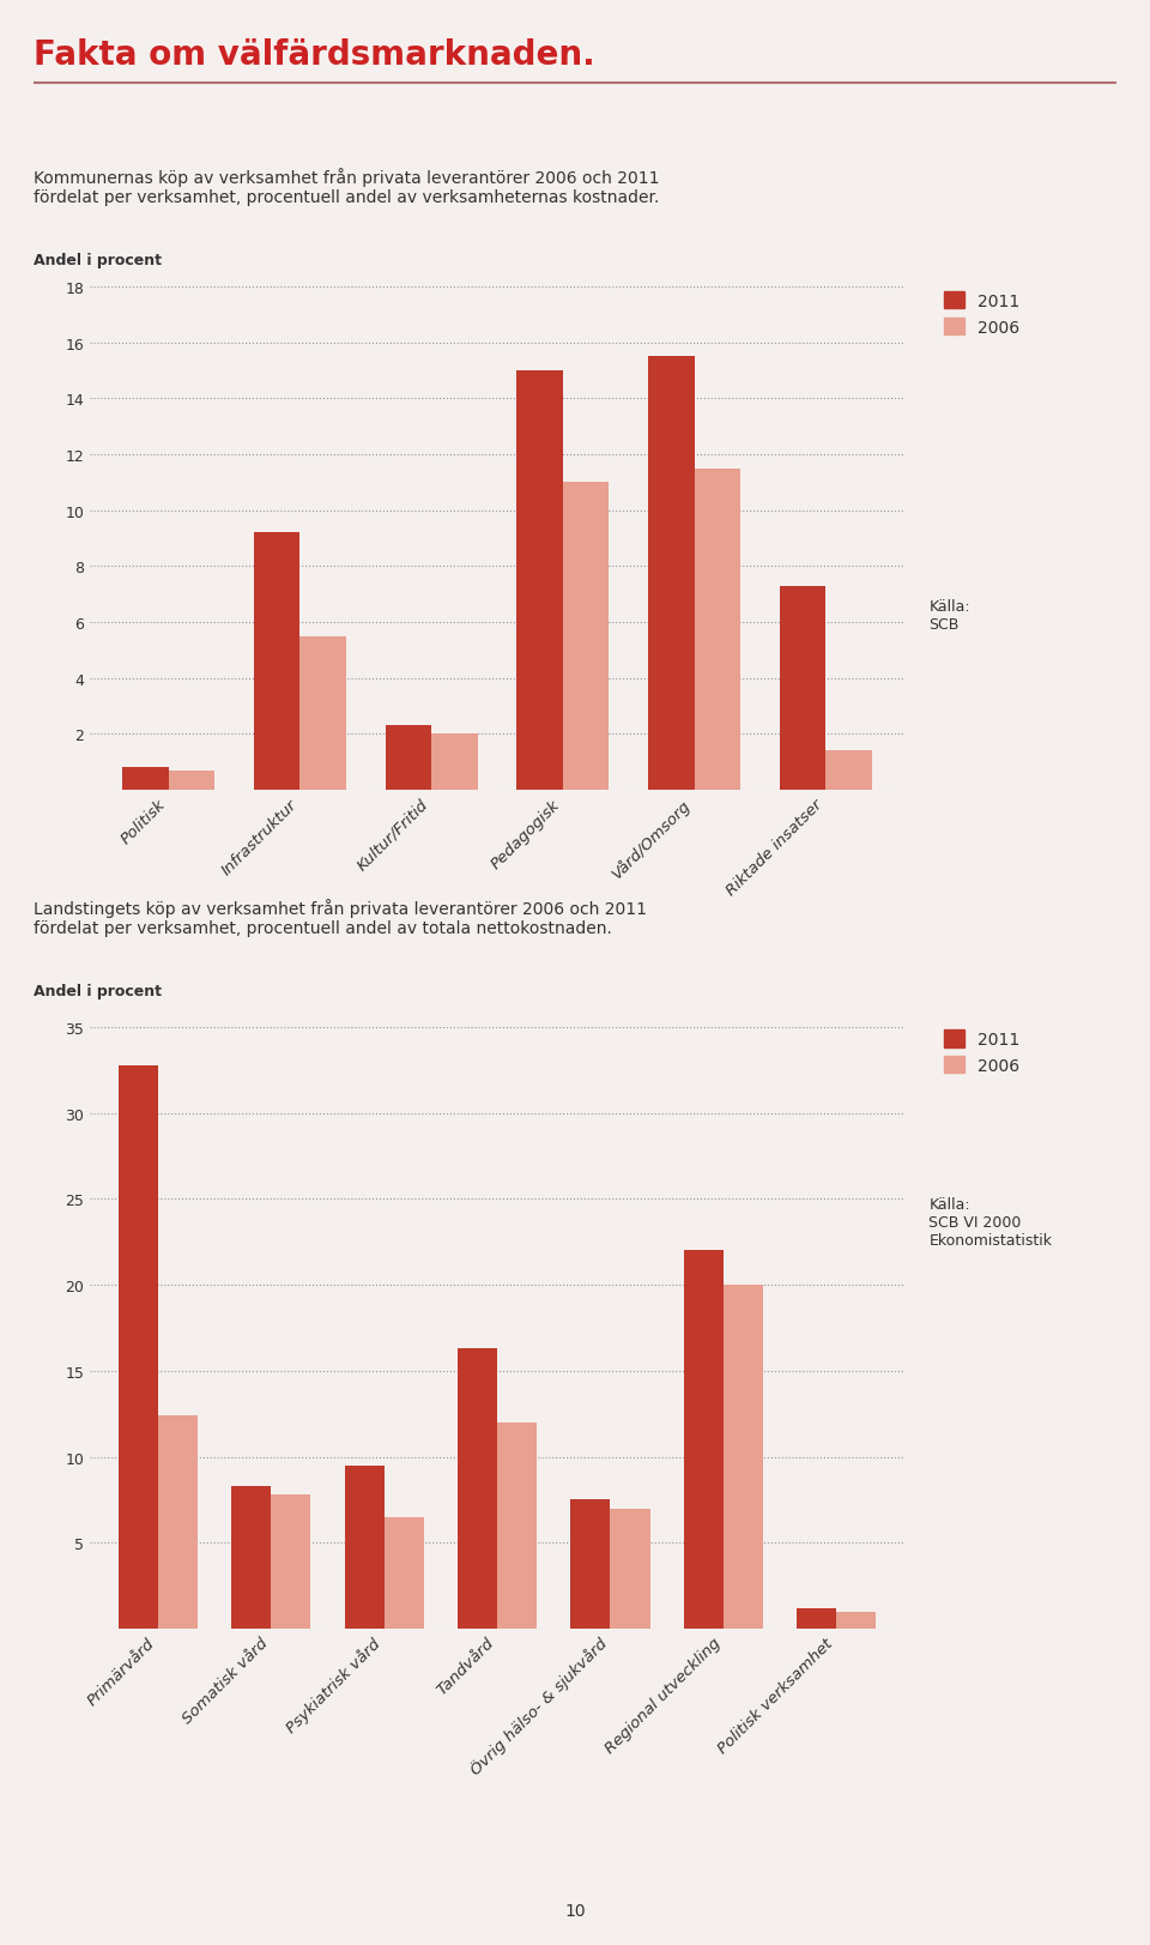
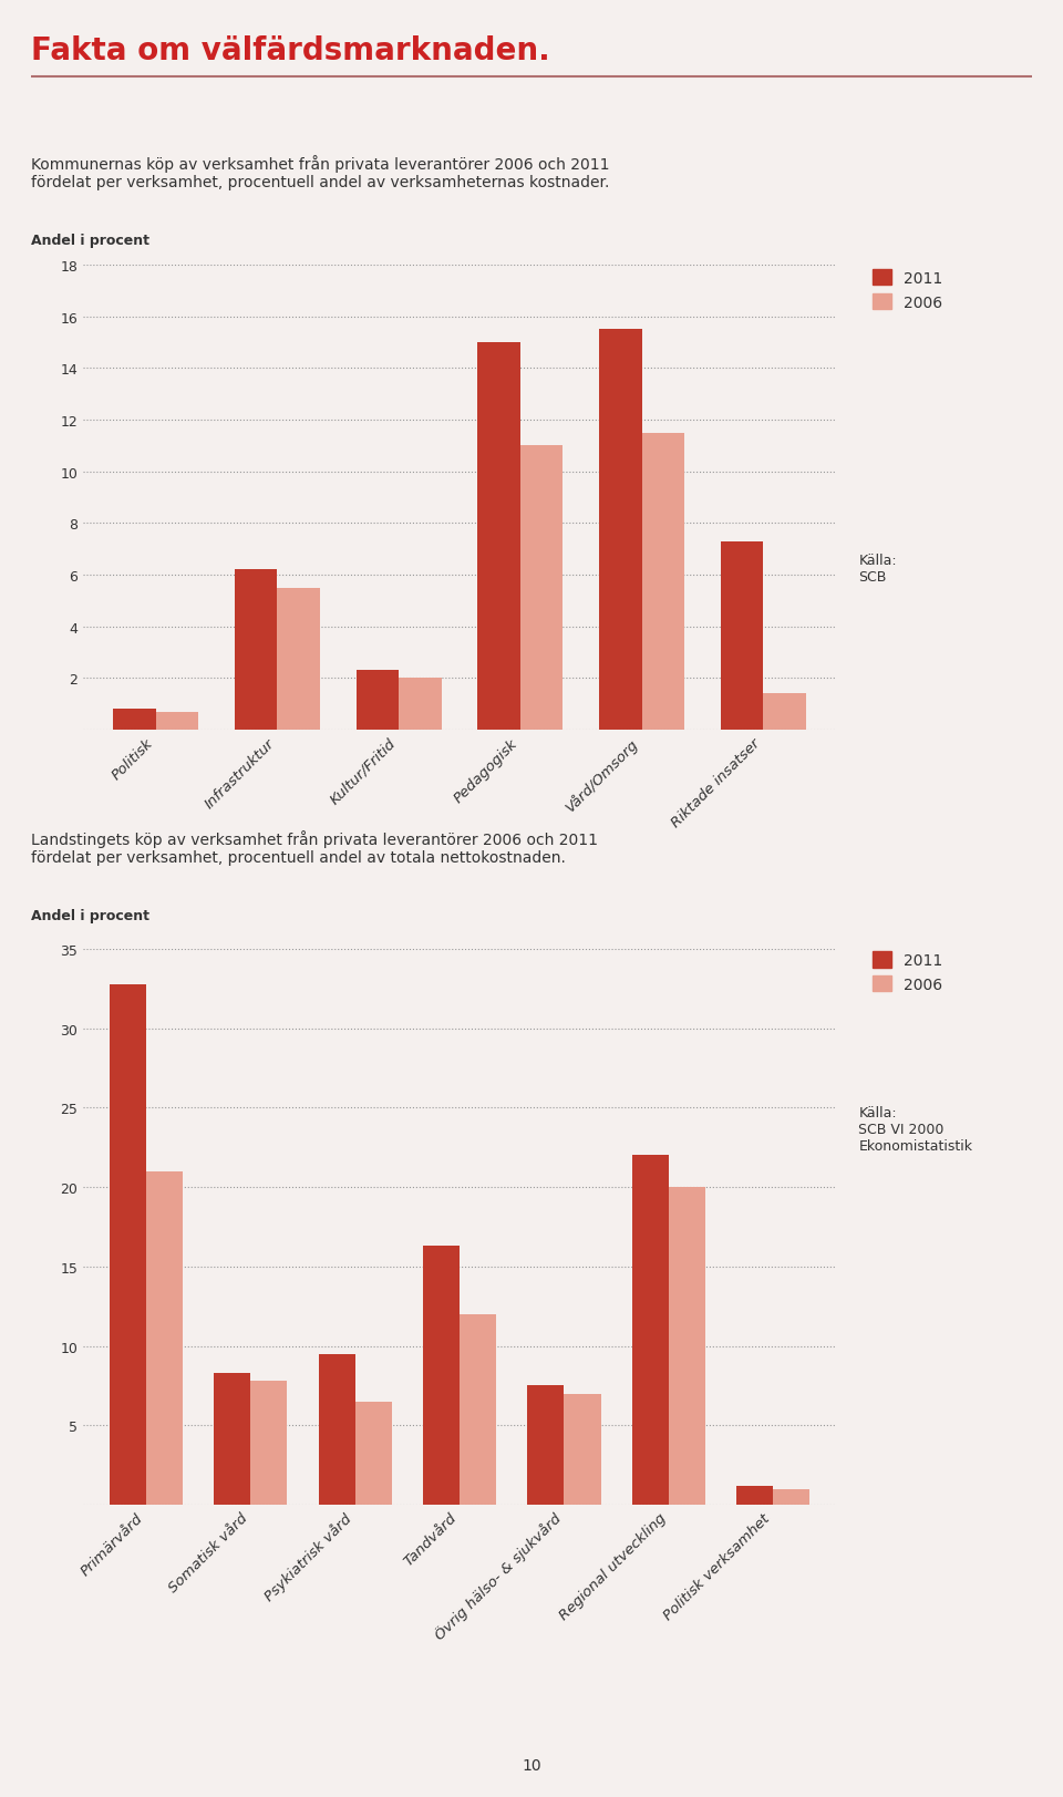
2011/Infrastruktur: 9.2 -> 6.2
2006/Primärvård: 12.4 -> 21.0
